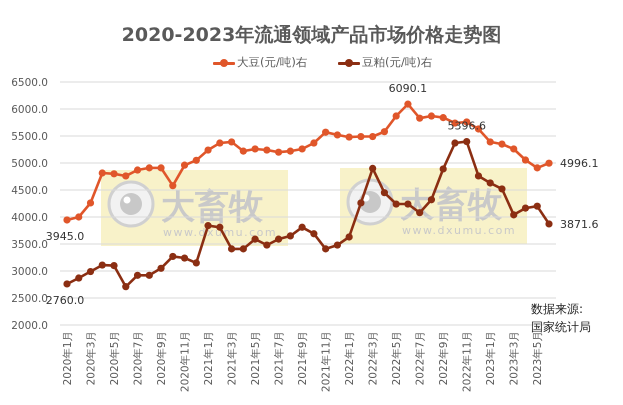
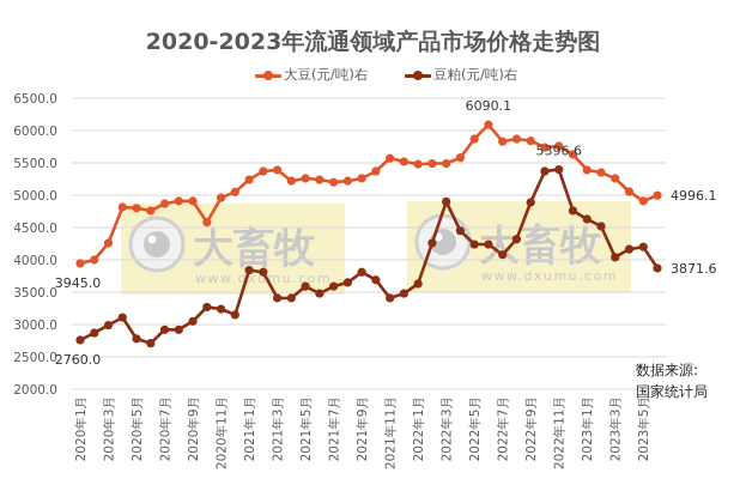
豆粕(元/吨)右/2020年5月: 3100 -> 2800
